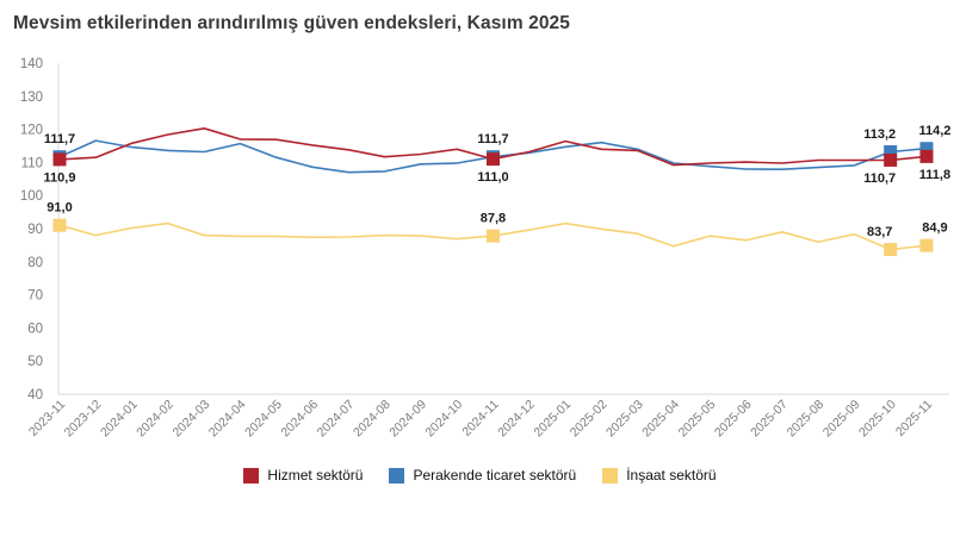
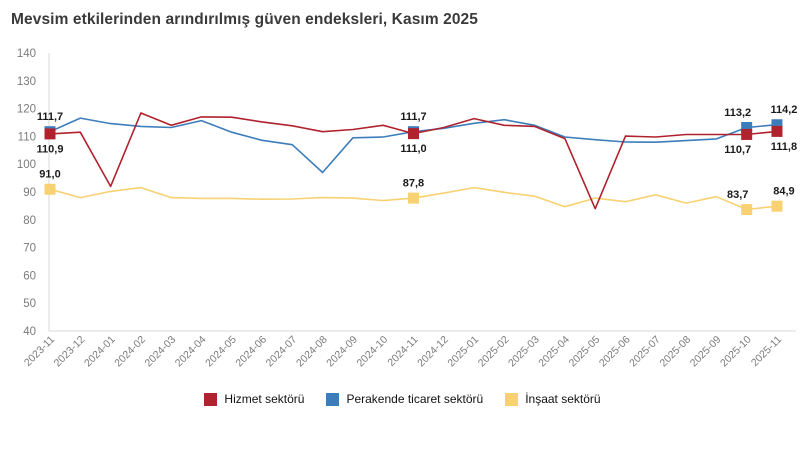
Hizmet sektörü/2024-01: 116 -> 92
Hizmet sektörü/2024-03: 120 -> 114
Perakende ticaret sektörü/2024-08: 107 -> 97
Hizmet sektörü/2025-05: 110 -> 84
